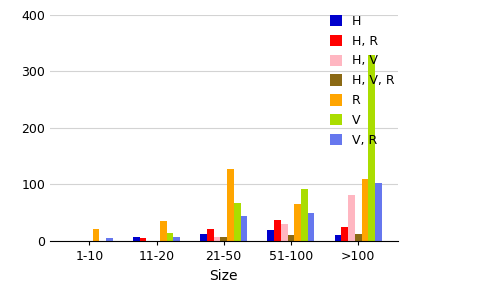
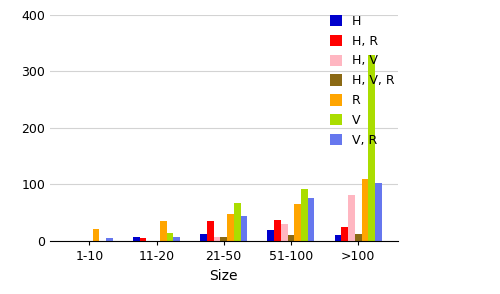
H, R/21-50: 22 -> 36
R/21-50: 128 -> 48
V, R/51-100: 50 -> 76
